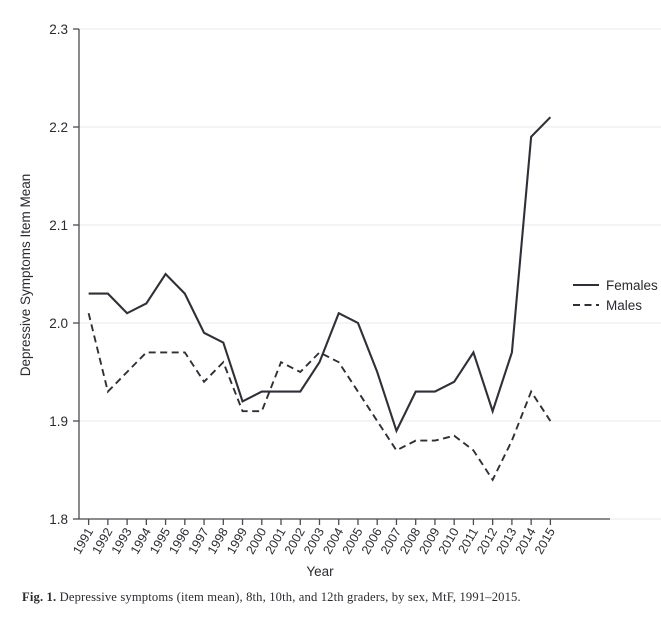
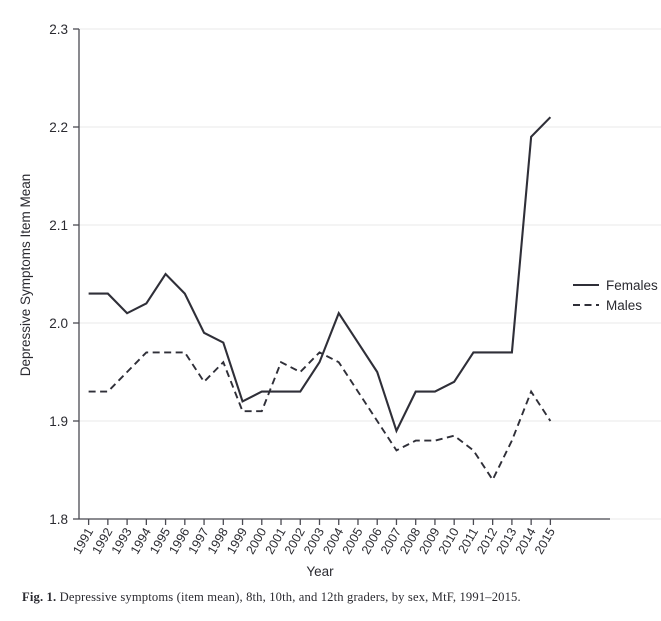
Males/1991: 2.01 -> 1.93
Females/2005: 2.00 -> 1.98
Females/2012: 1.91 -> 1.97
